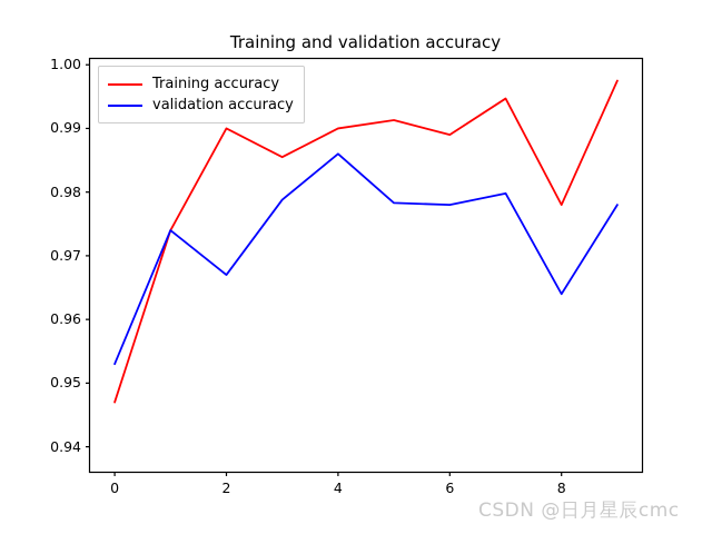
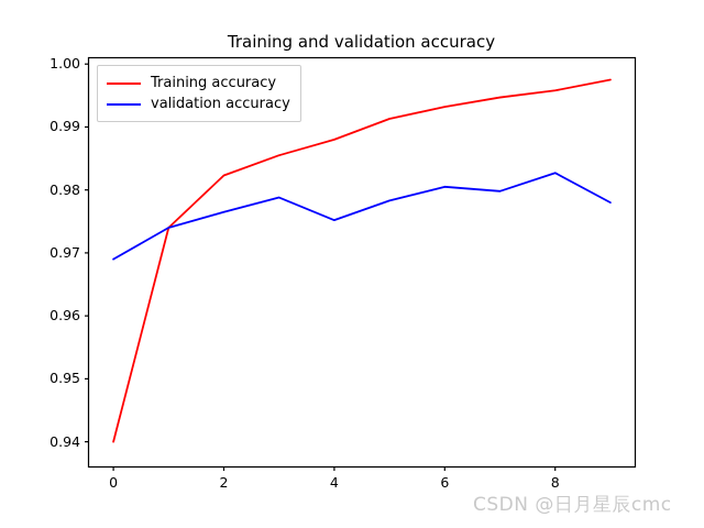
Training accuracy/0: 0.947 -> 0.940
validation accuracy/0: 0.953 -> 0.969
Training accuracy/2: 0.990 -> 0.982
validation accuracy/2: 0.967 -> 0.977
Training accuracy/4: 0.990 -> 0.988
validation accuracy/4: 0.986 -> 0.975
Training accuracy/6: 0.989 -> 0.993
validation accuracy/6: 0.978 -> 0.981
Training accuracy/8: 0.978 -> 0.996
validation accuracy/8: 0.964 -> 0.983
